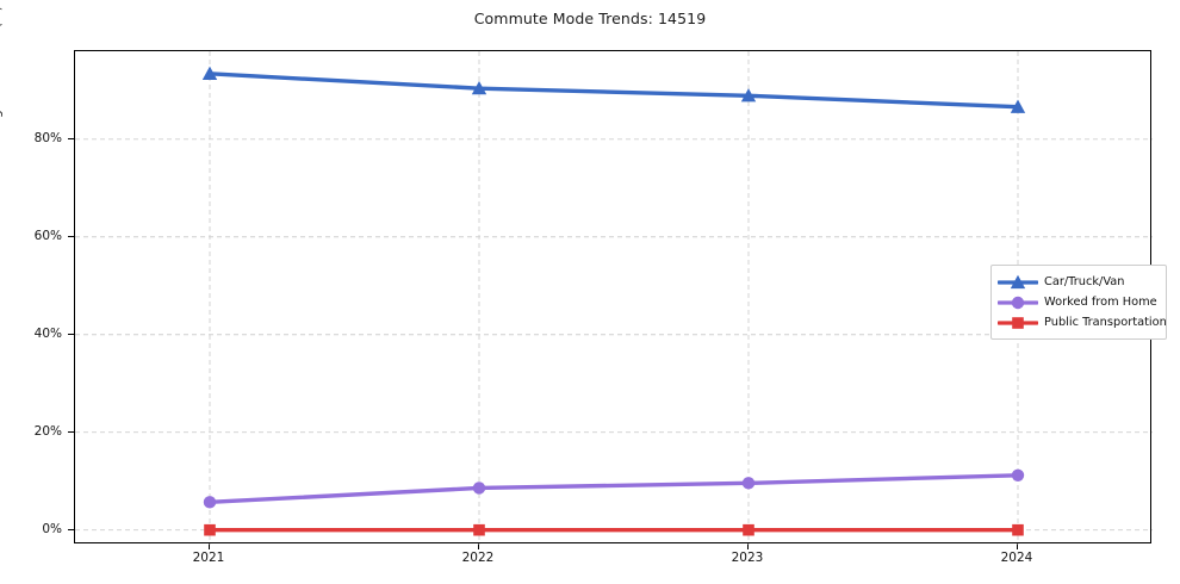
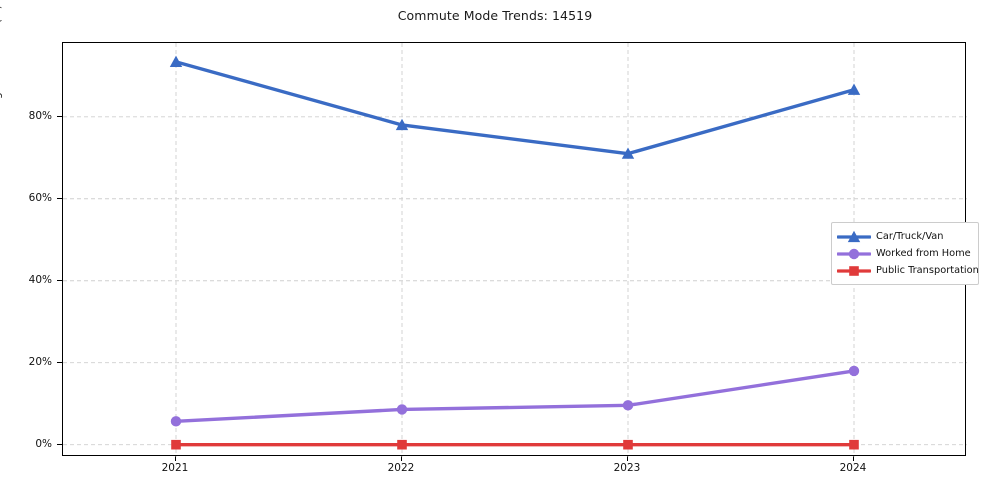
Car/Truck/Van/2022: 90% -> 78%
Car/Truck/Van/2023: 89% -> 71%
Worked from Home/2024: 11% -> 18%
